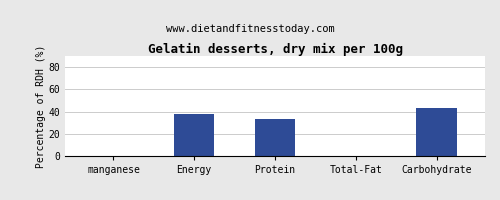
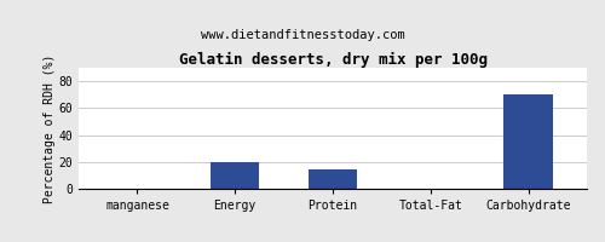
Energy: 38 -> 20
Protein: 33 -> 14
Carbohydrate: 43 -> 70
